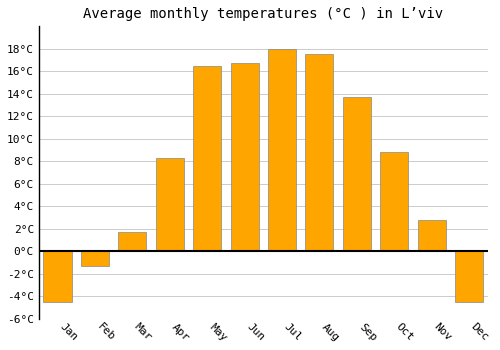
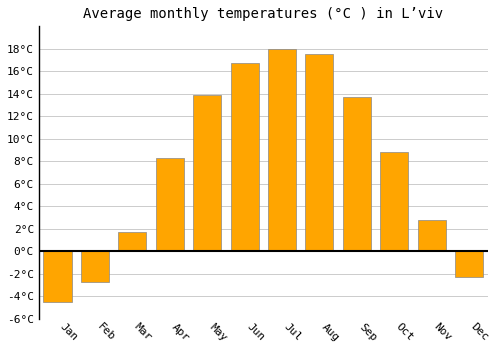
Feb: -1.3°C -> -2.7°C
May: 16.5°C -> 13.9°C
Dec: -4.5°C -> -2.3°C
